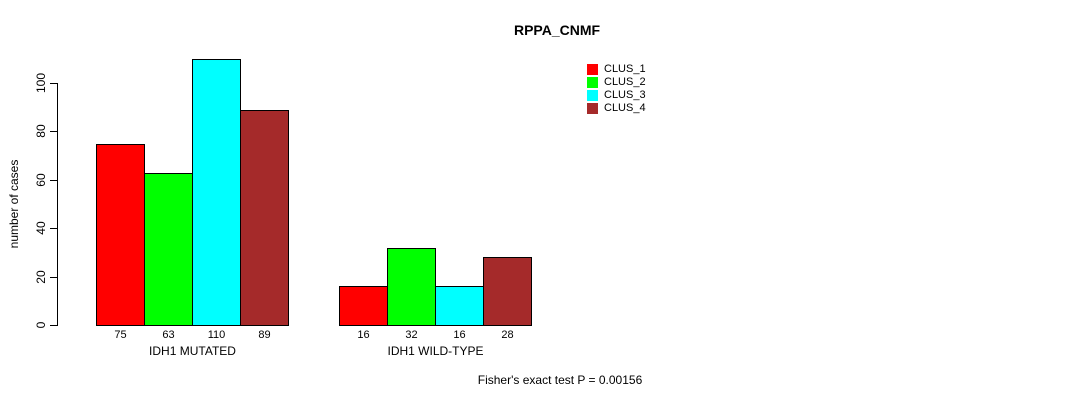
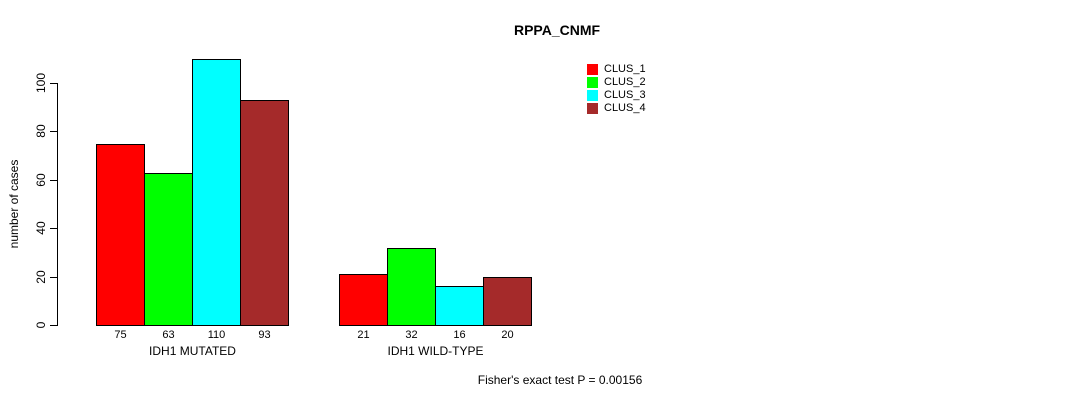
CLUS_4/IDH1 MUTATED: 89 -> 93
CLUS_1/IDH1 WILD-TYPE: 16 -> 21
CLUS_4/IDH1 WILD-TYPE: 28 -> 20
